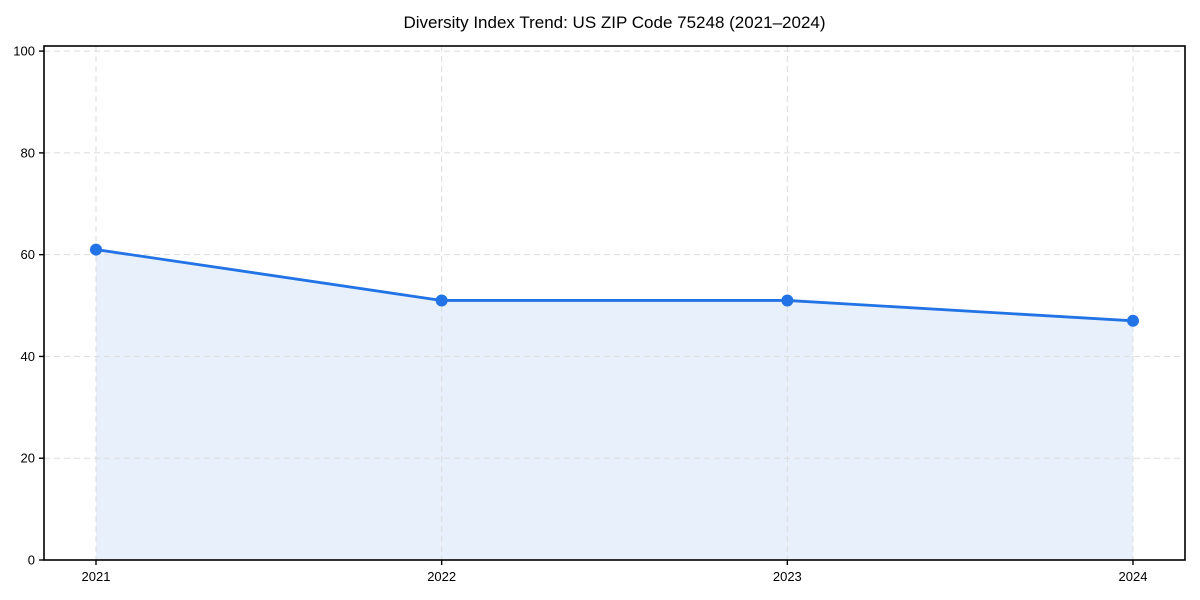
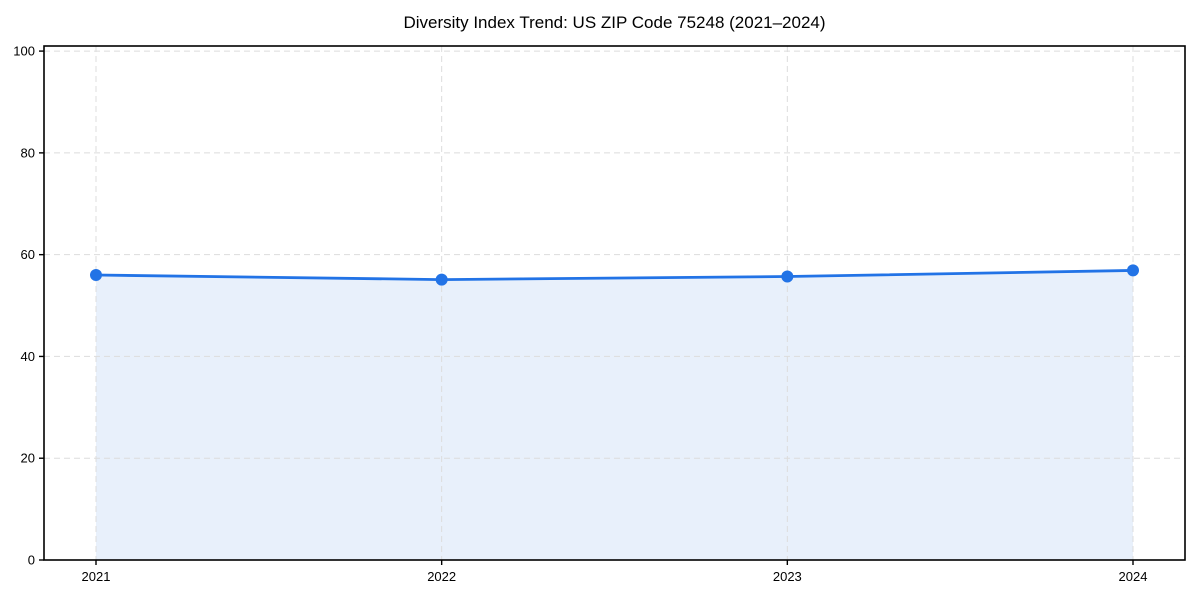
2021: 61 -> 56
2022: 51 -> 55
2023: 51 -> 56
2024: 47 -> 57
